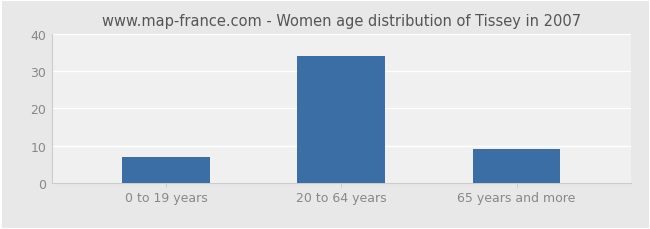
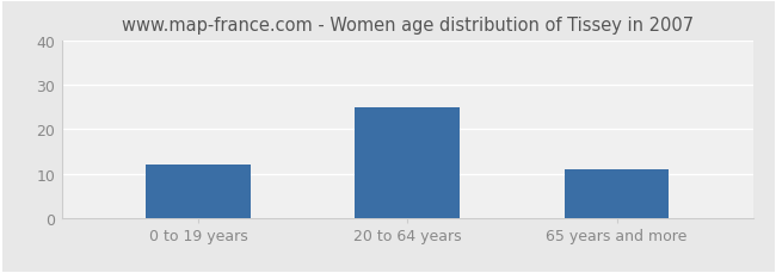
0 to 19 years: 7 -> 12
20 to 64 years: 34 -> 25
65 years and more: 9 -> 11
